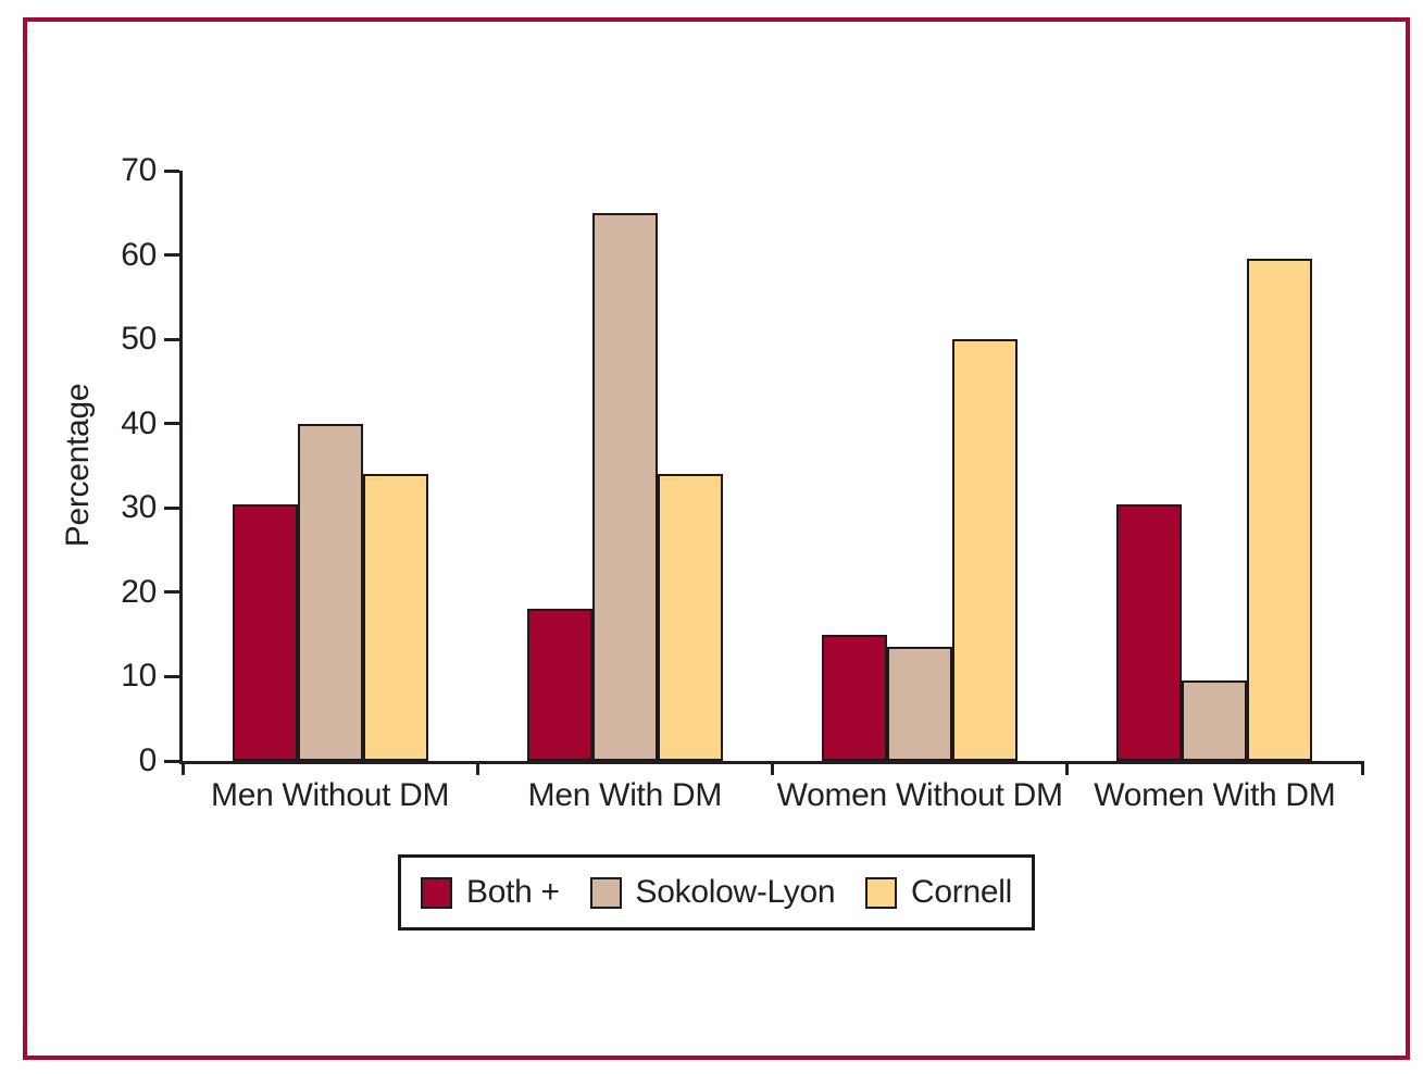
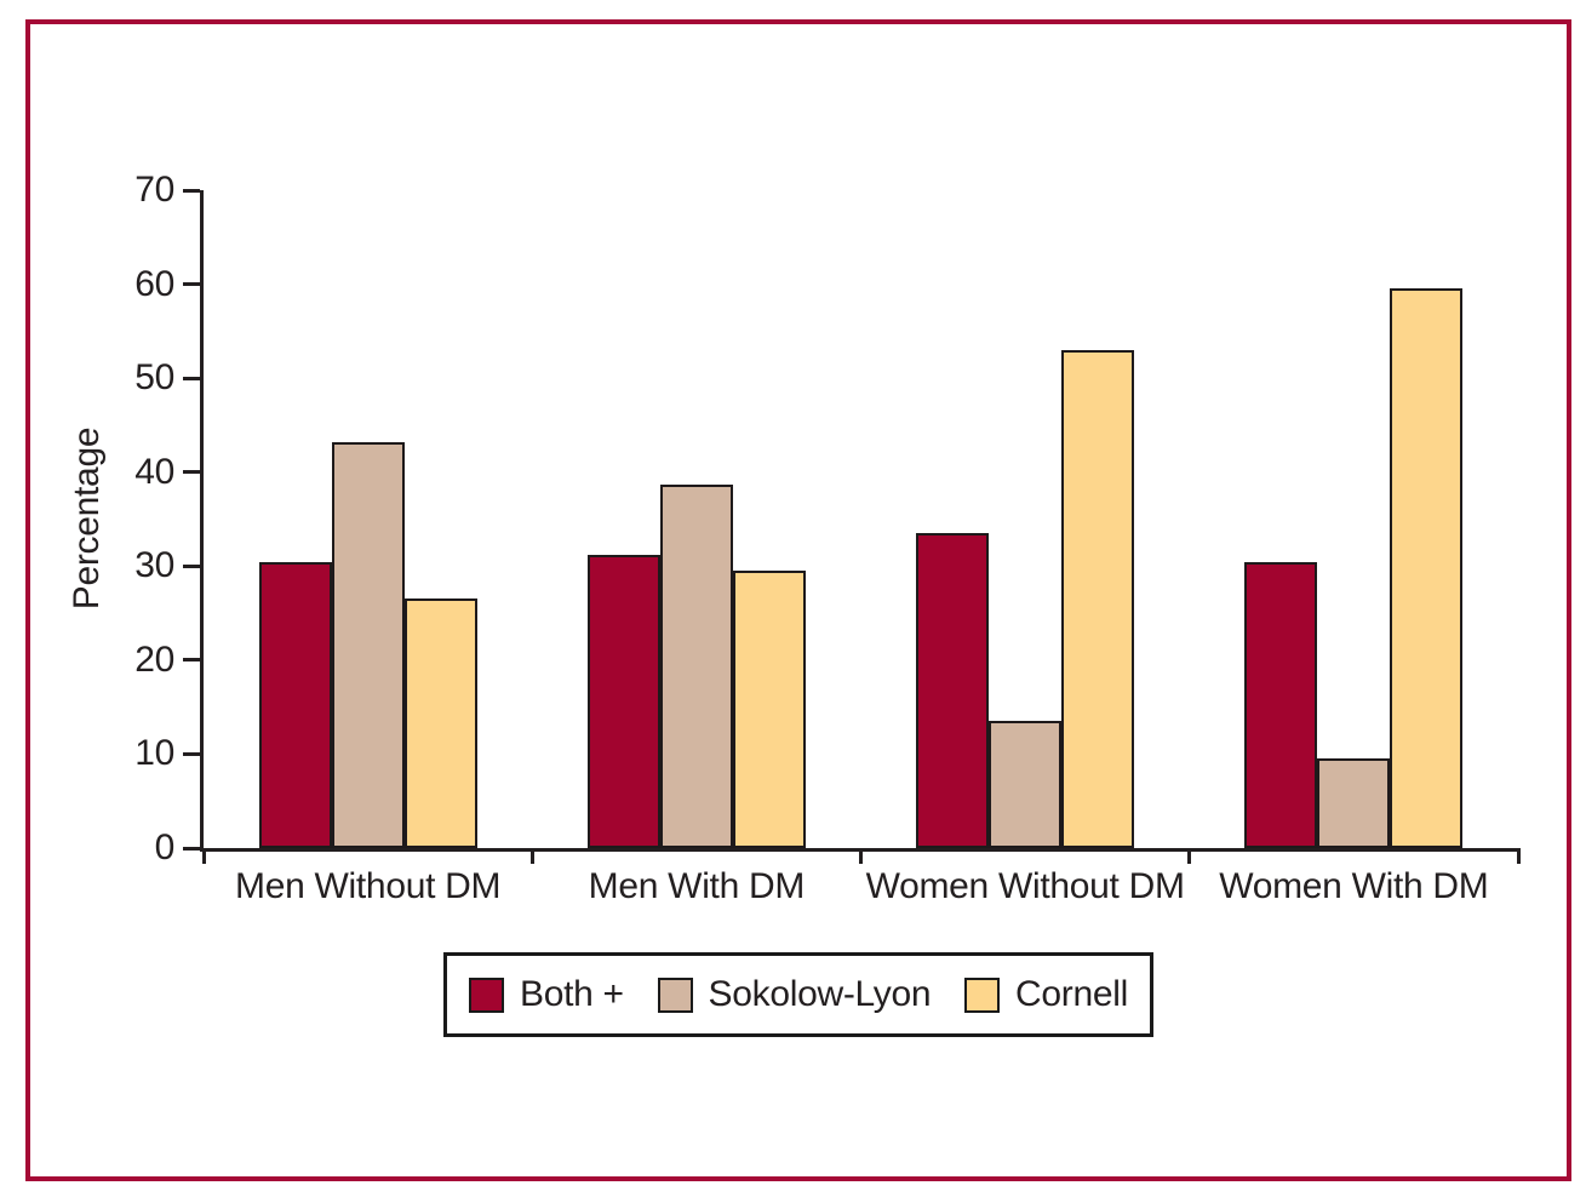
Sokolow-Lyon/Men Without DM: 40 -> 43
Cornell/Men Without DM: 34 -> 26
Both +/Men With DM: 18 -> 31
Sokolow-Lyon/Men With DM: 65 -> 39
Cornell/Men With DM: 34 -> 30
Both +/Women Without DM: 15 -> 34
Cornell/Women Without DM: 50 -> 53
